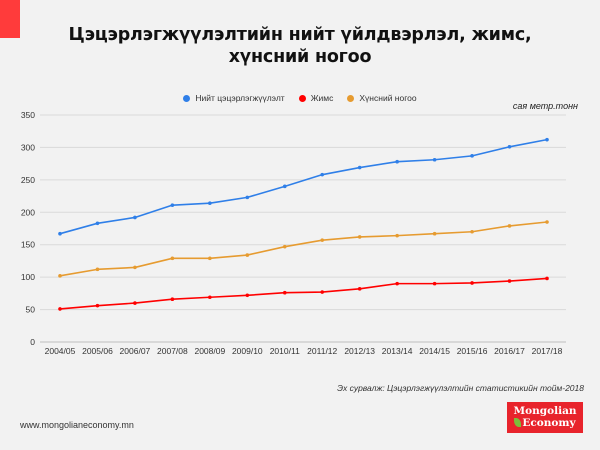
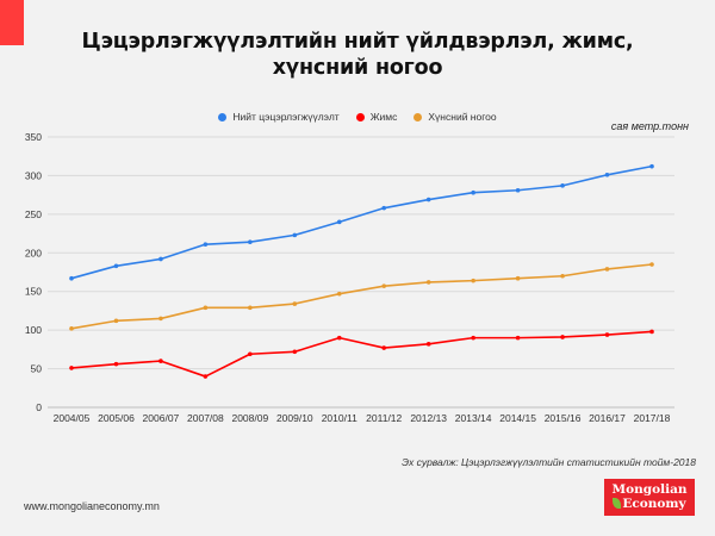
Жимс/2007/08: 70 -> 40
Жимс/2010/11: 80 -> 90
